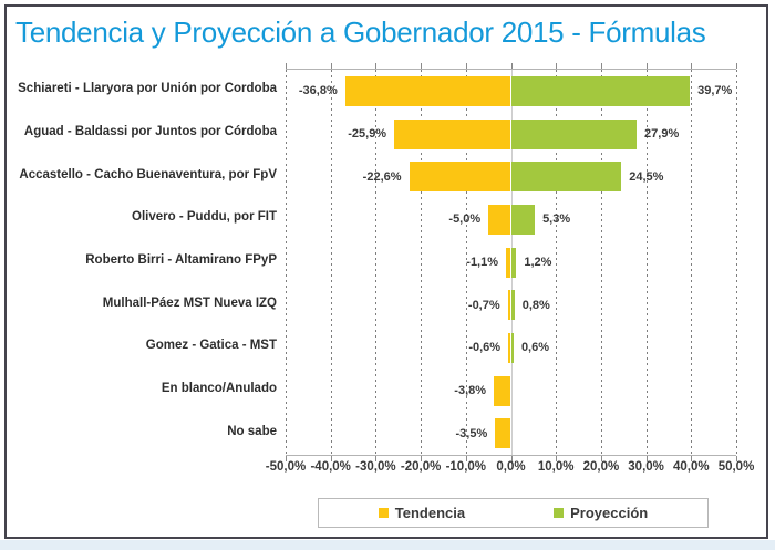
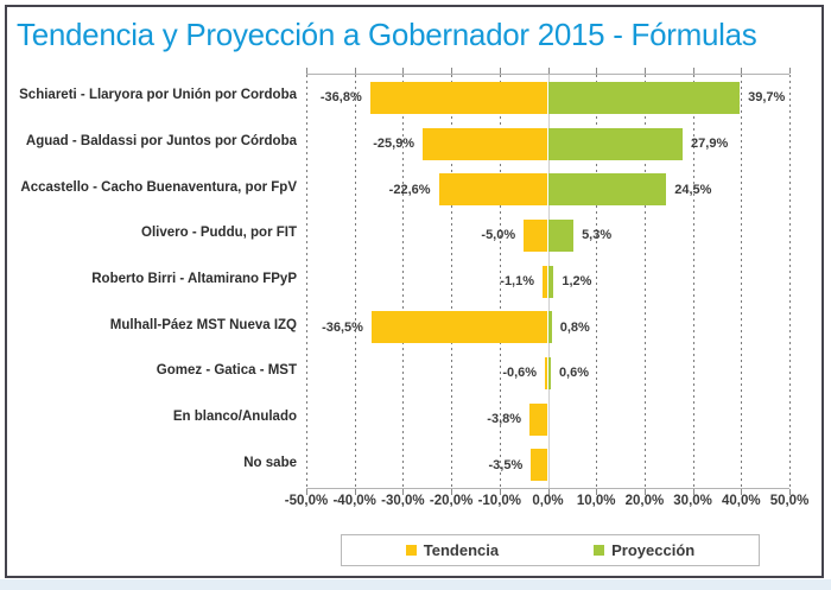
Tendencia/Mulhall-Páez MST Nueva IZQ: -0,7% -> -36,5%
